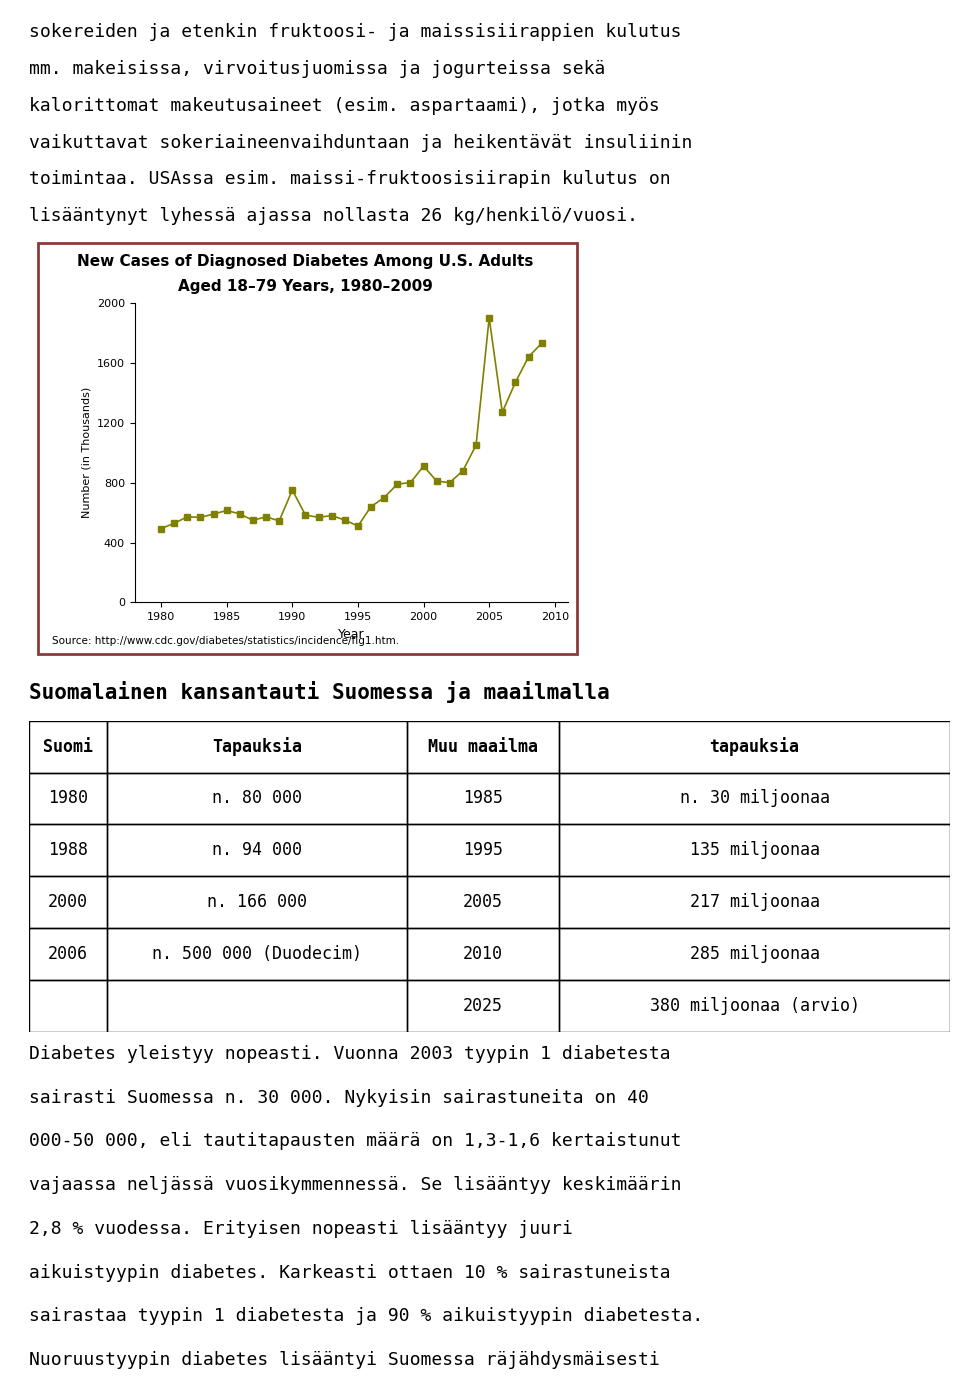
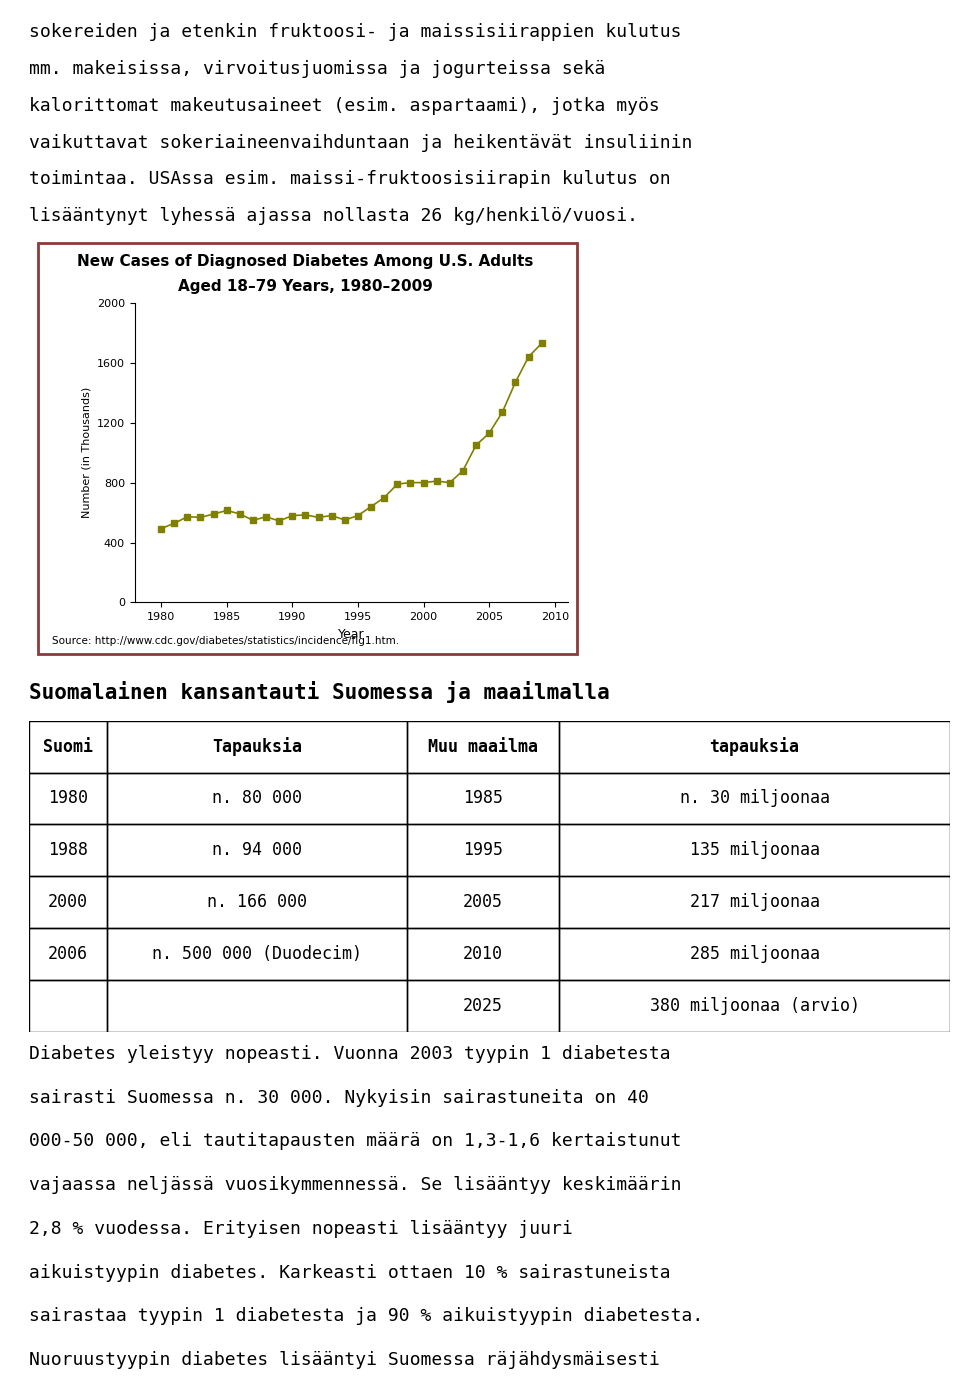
1990: 750 -> 580
1995: 510 -> 580
2000: 910 -> 800
2005: 1900 -> 1130
